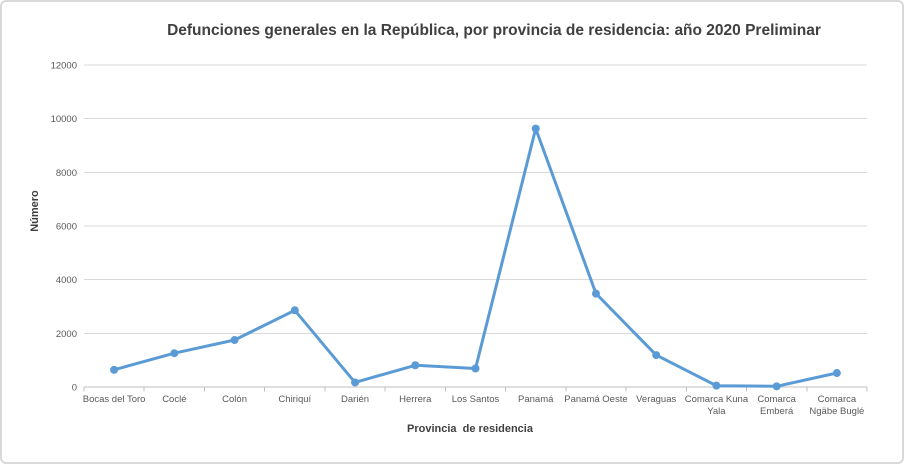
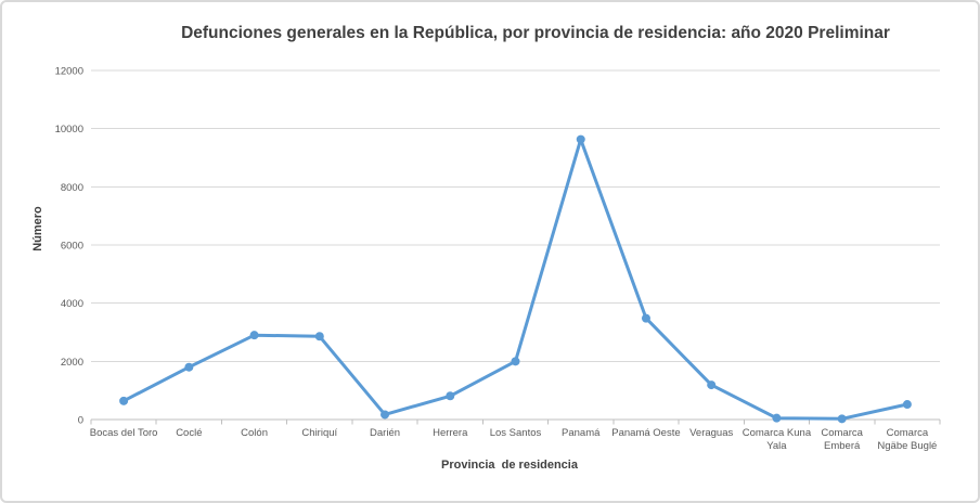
Coclé: 1300 -> 1800
Colón: 1800 -> 2900
Los Santos: 700 -> 2000
